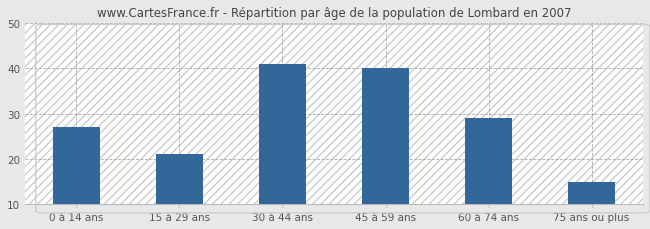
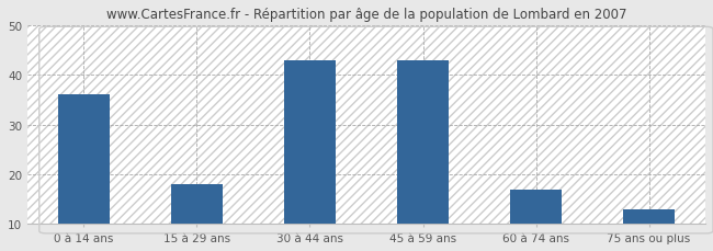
0 à 14 ans: 27 -> 36
15 à 29 ans: 21 -> 18
30 à 44 ans: 41 -> 43
45 à 59 ans: 40 -> 43
60 à 74 ans: 29 -> 17
75 ans ou plus: 15 -> 13
